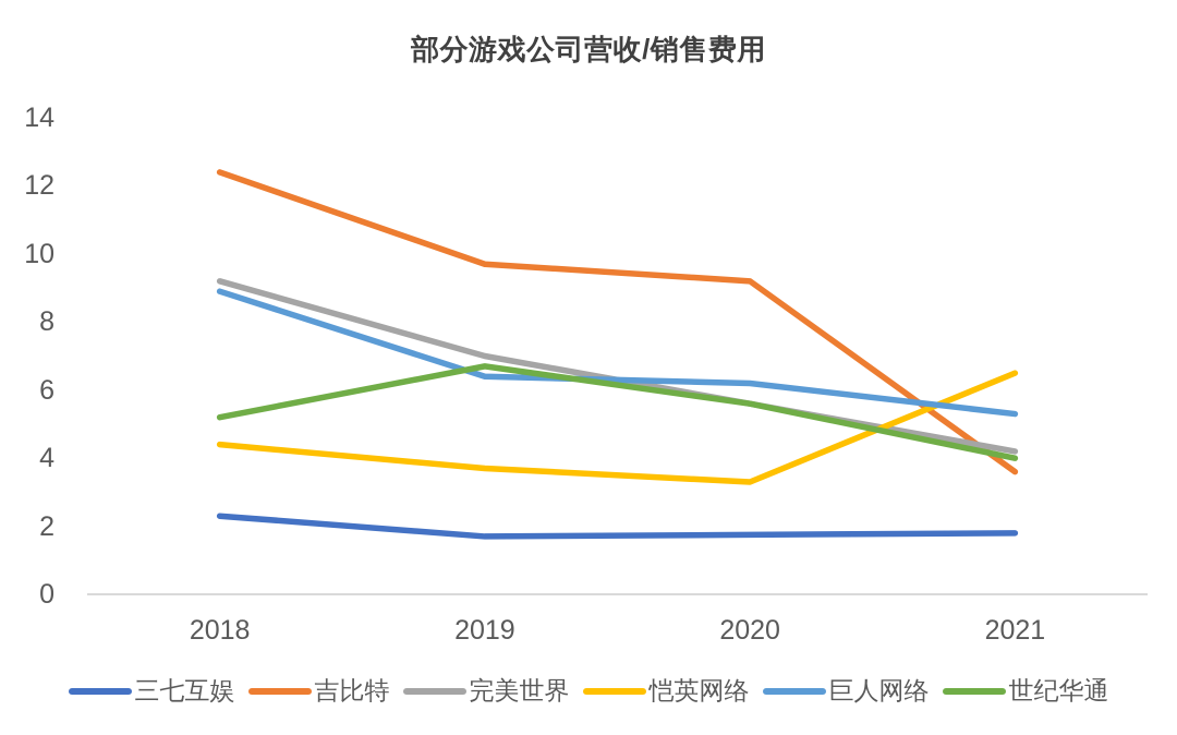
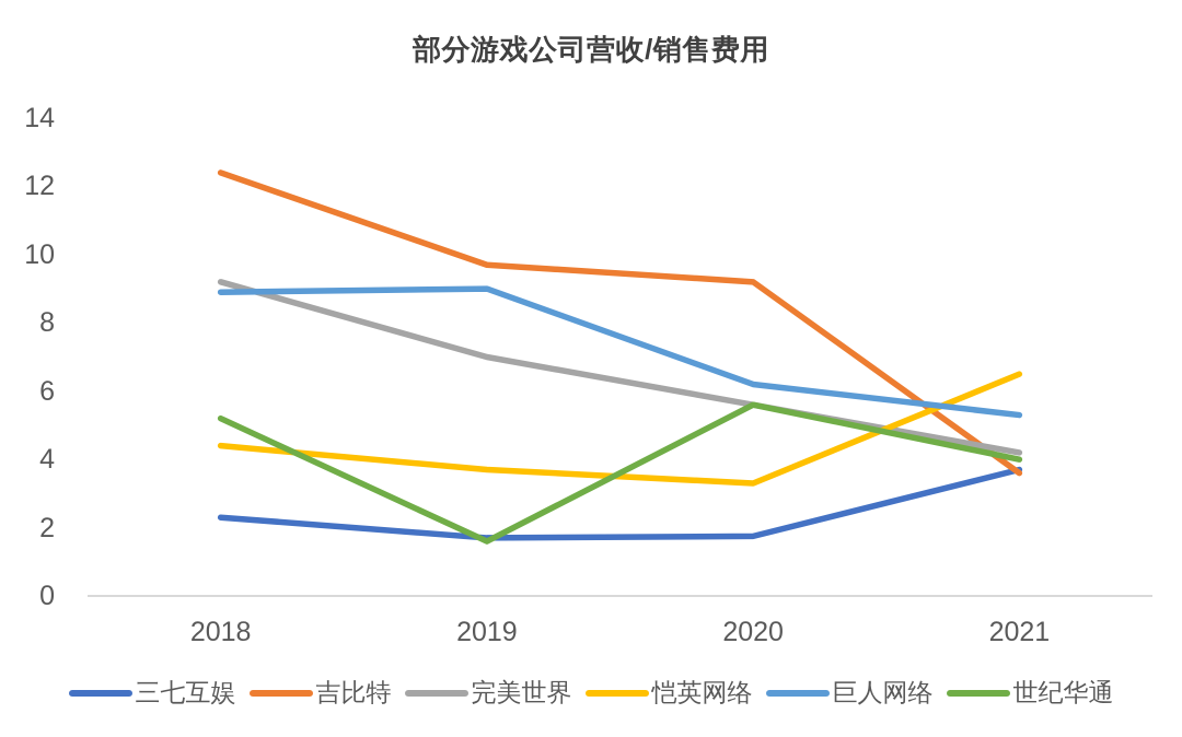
巨人网络/2019: 6.4 -> 9.0
世纪华通/2019: 6.7 -> 1.6
三七互娱/2021: 1.8 -> 3.7
